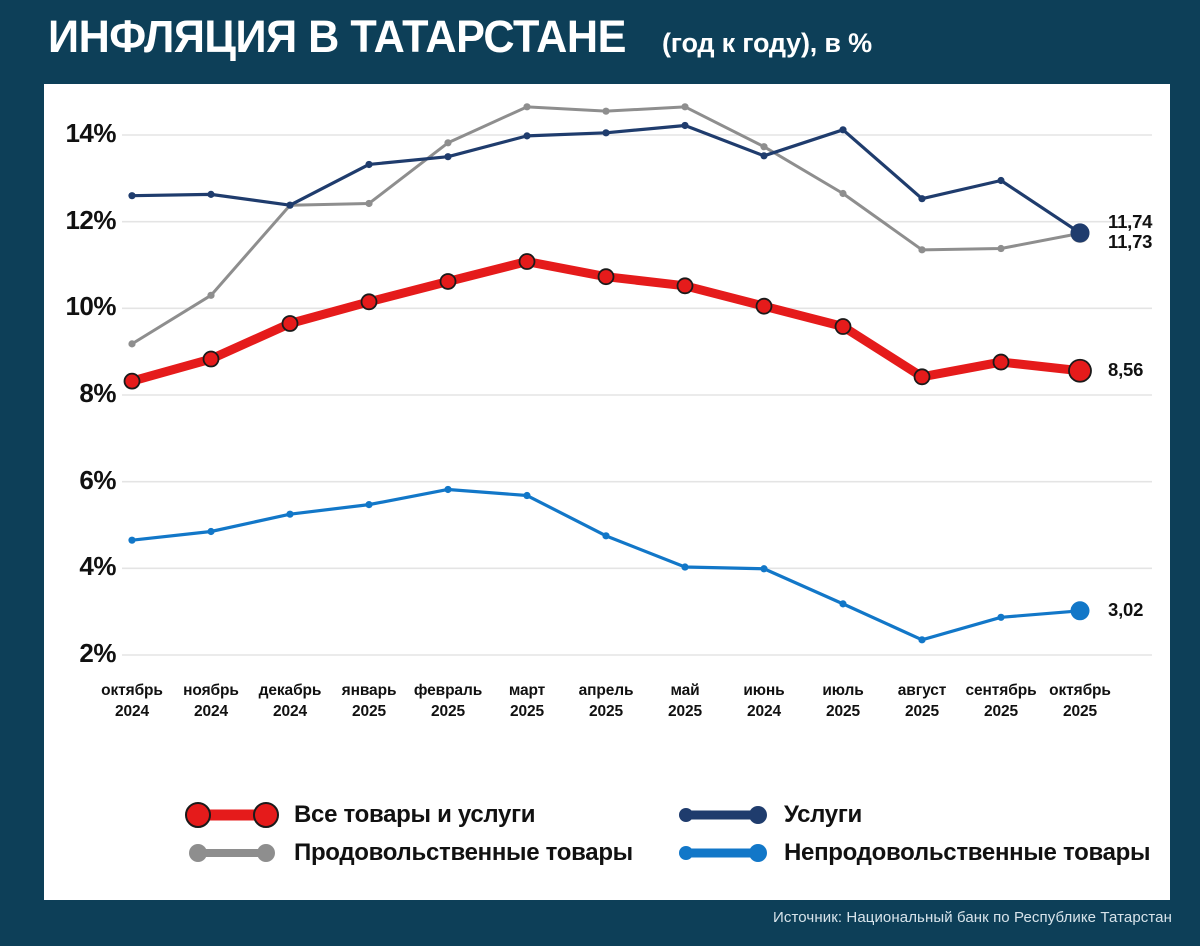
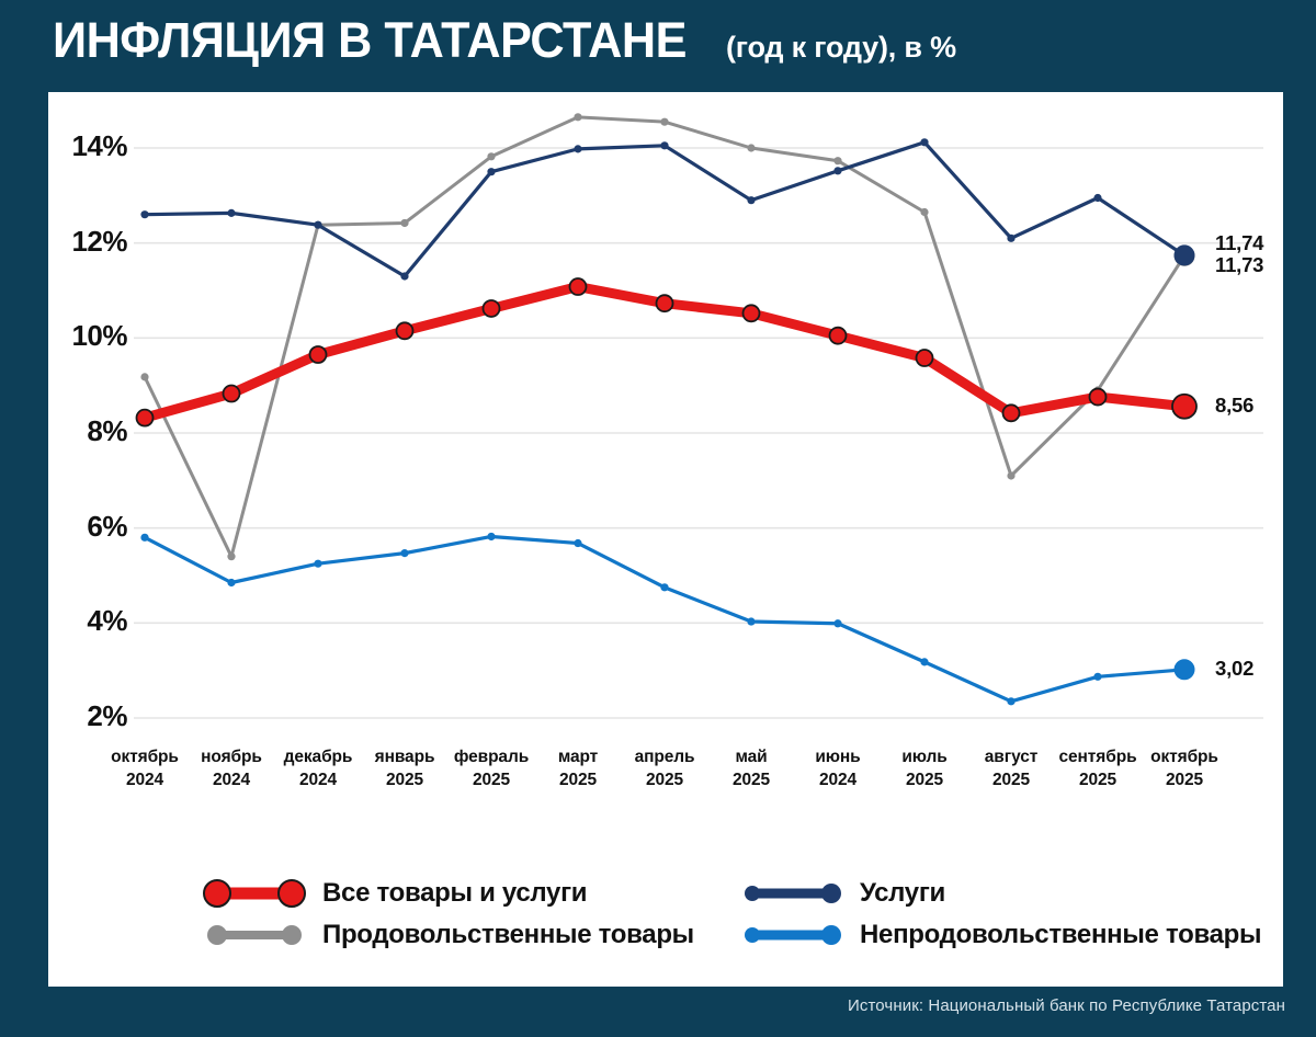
Непродовольственные товары/октябрь 2024: 4.7% -> 5.8%
Продовольственные товары/ноябрь 2024: 10.3% -> 5.4%
Услуги/январь 2025: 13.3% -> 11.3%
Продовольственные товары/май 2025: 14.7% -> 14.0%
Услуги/май 2025: 14.2% -> 12.9%
Продовольственные товары/август 2025: 11.3% -> 7.1%
Услуги/август 2025: 12.5% -> 12.1%
Продовольственные товары/сентябрь 2025: 11.4% -> 8.9%
